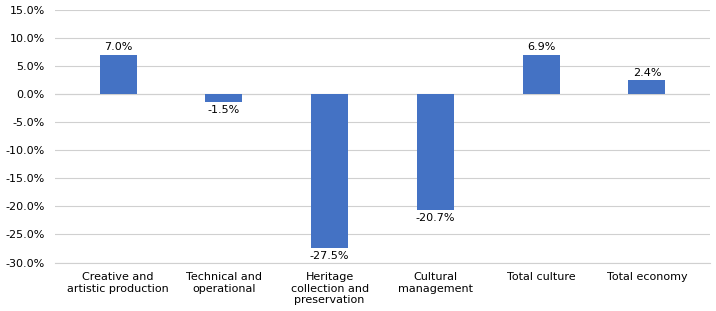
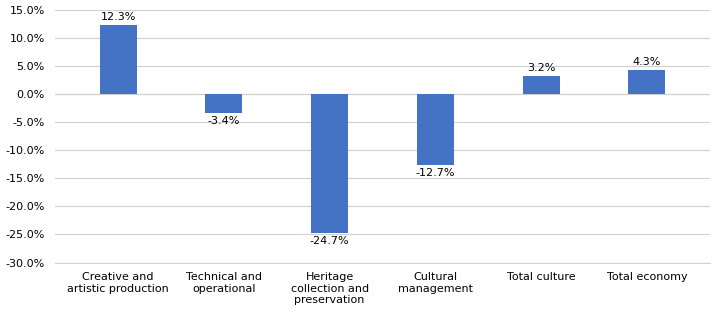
Creative and artistic production: 7.0% -> 12.3%
Technical and operational: -1.5% -> -3.4%
Heritage collection and preservation: -27.5% -> -24.7%
Cultural management: -20.7% -> -12.7%
Total culture: 6.9% -> 3.2%
Total economy: 2.4% -> 4.3%
